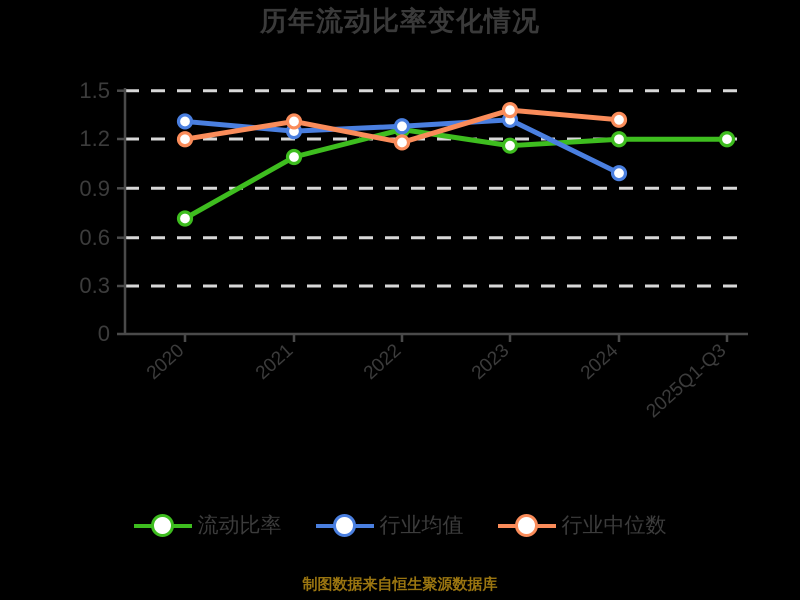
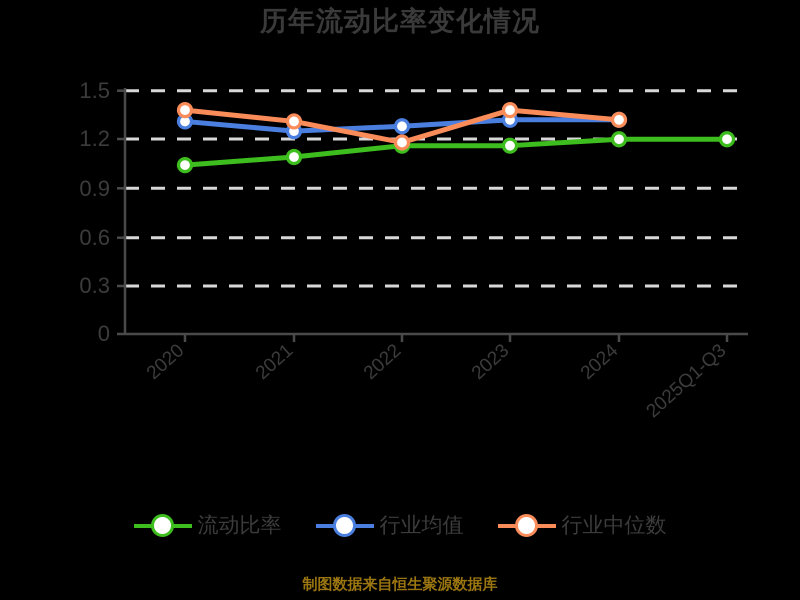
流动比率/2020: 0.71 -> 1.04
行业中位数/2020: 1.20 -> 1.38
流动比率/2022: 1.26 -> 1.16
行业均值/2024: 0.99 -> 1.32
